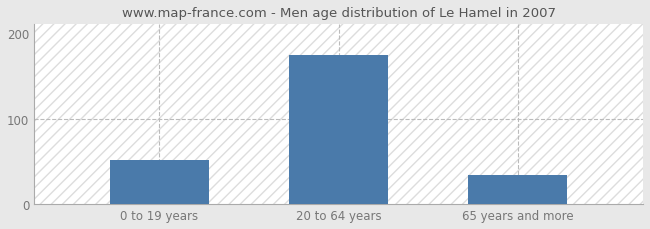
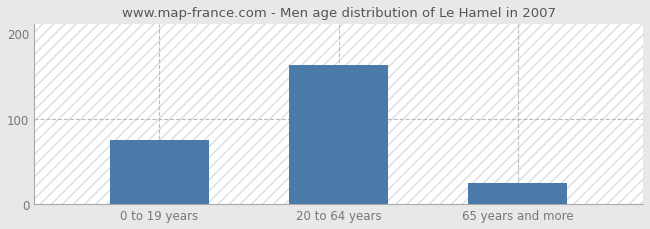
0 to 19 years: 52 -> 75
20 to 64 years: 174 -> 162
65 years and more: 34 -> 25
